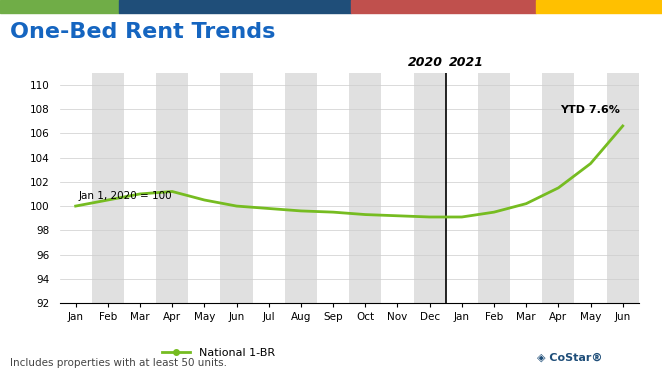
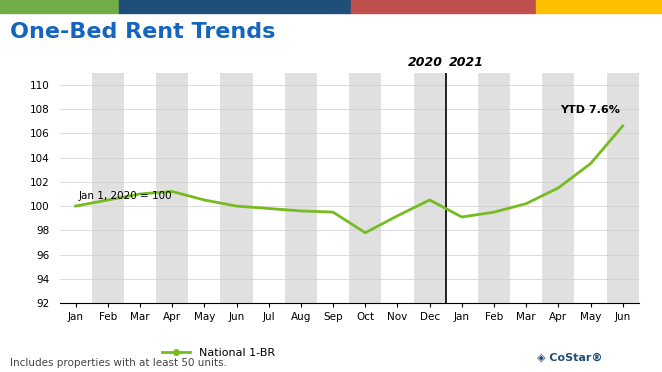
Oct: 99.3 -> 97.8
Dec: 99.1 -> 100.5
